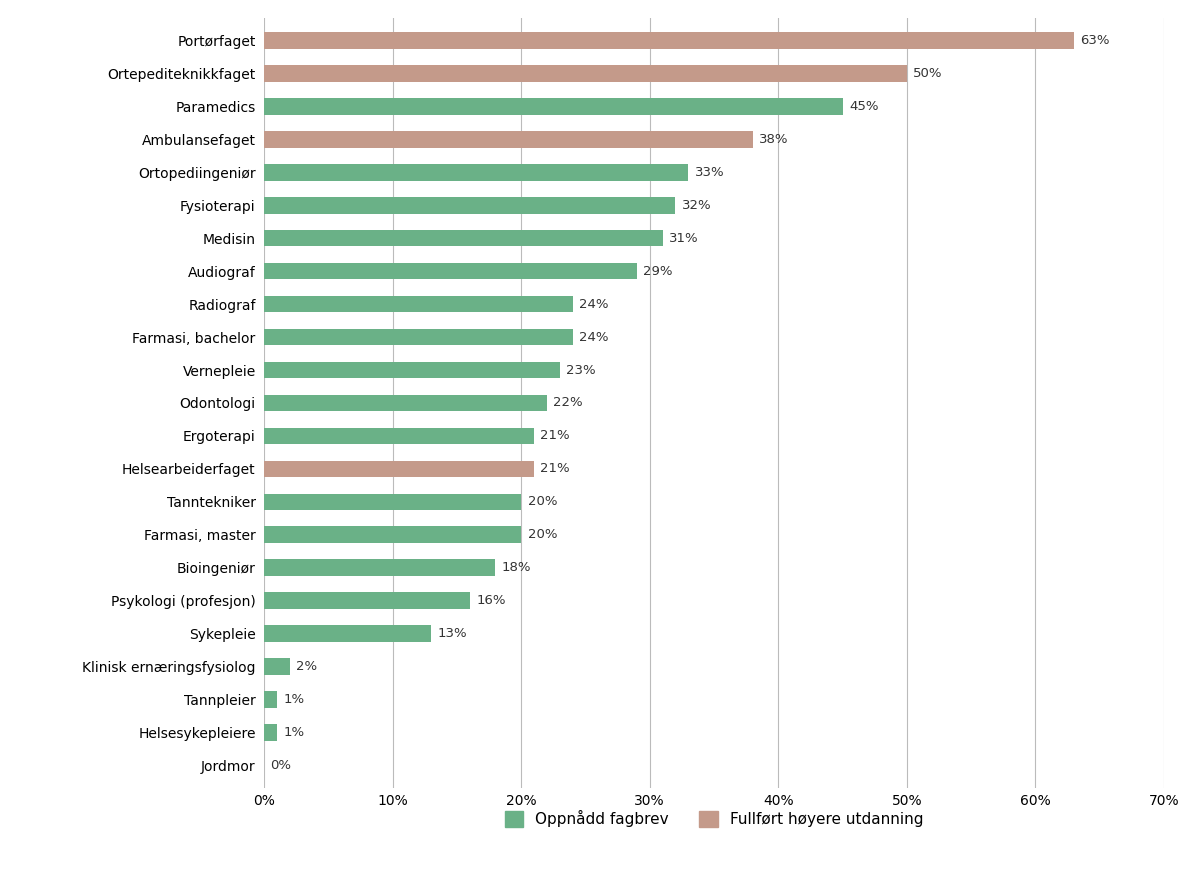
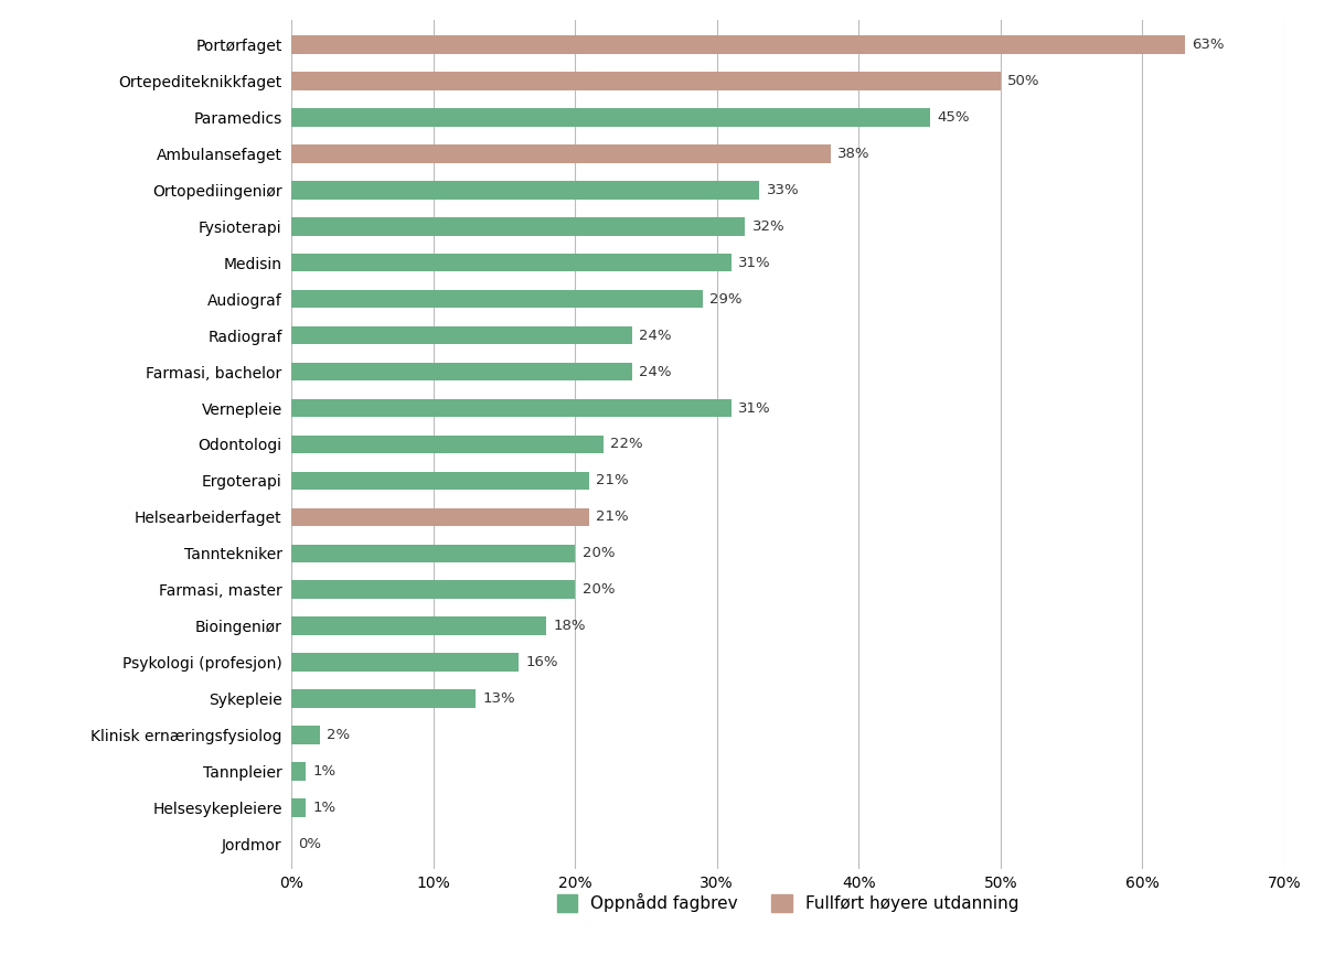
Vernepleie: 23% -> 31%
